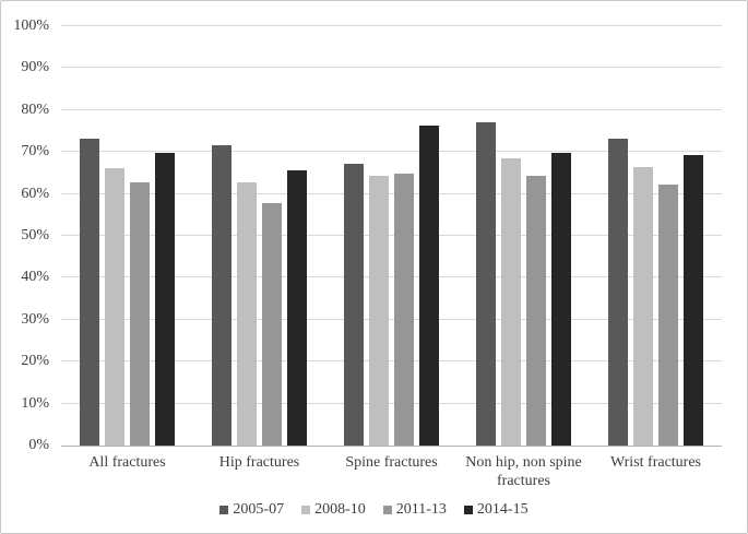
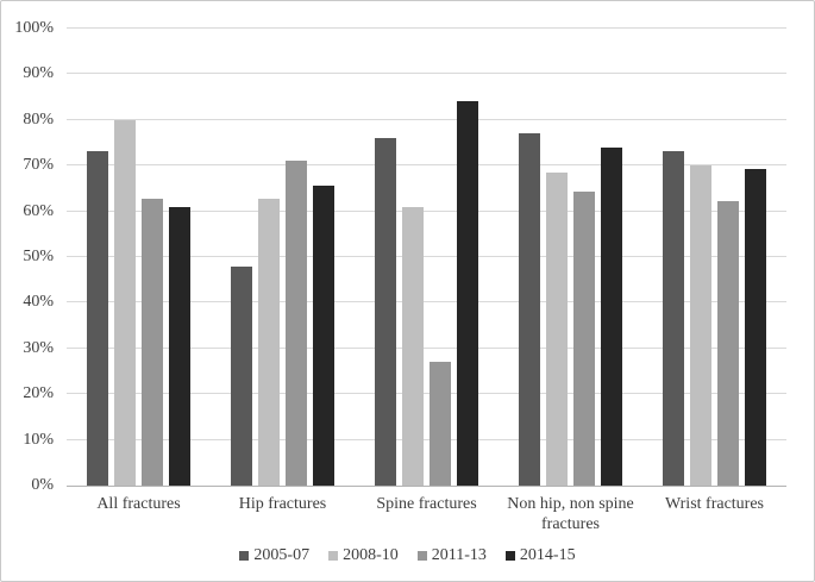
2008-10/All fractures: 66% -> 80%
2014-15/All fractures: 70% -> 61%
2005-07/Hip fractures: 72% -> 48%
2011-13/Hip fractures: 58% -> 71%
2005-07/Spine fractures: 67% -> 76%
2008-10/Spine fractures: 64% -> 61%
2011-13/Spine fractures: 65% -> 27%
2014-15/Spine fractures: 76% -> 84%
2014-15/Non hip, non spine fractures: 70% -> 74%
2008-10/Wrist fractures: 66% -> 70%
